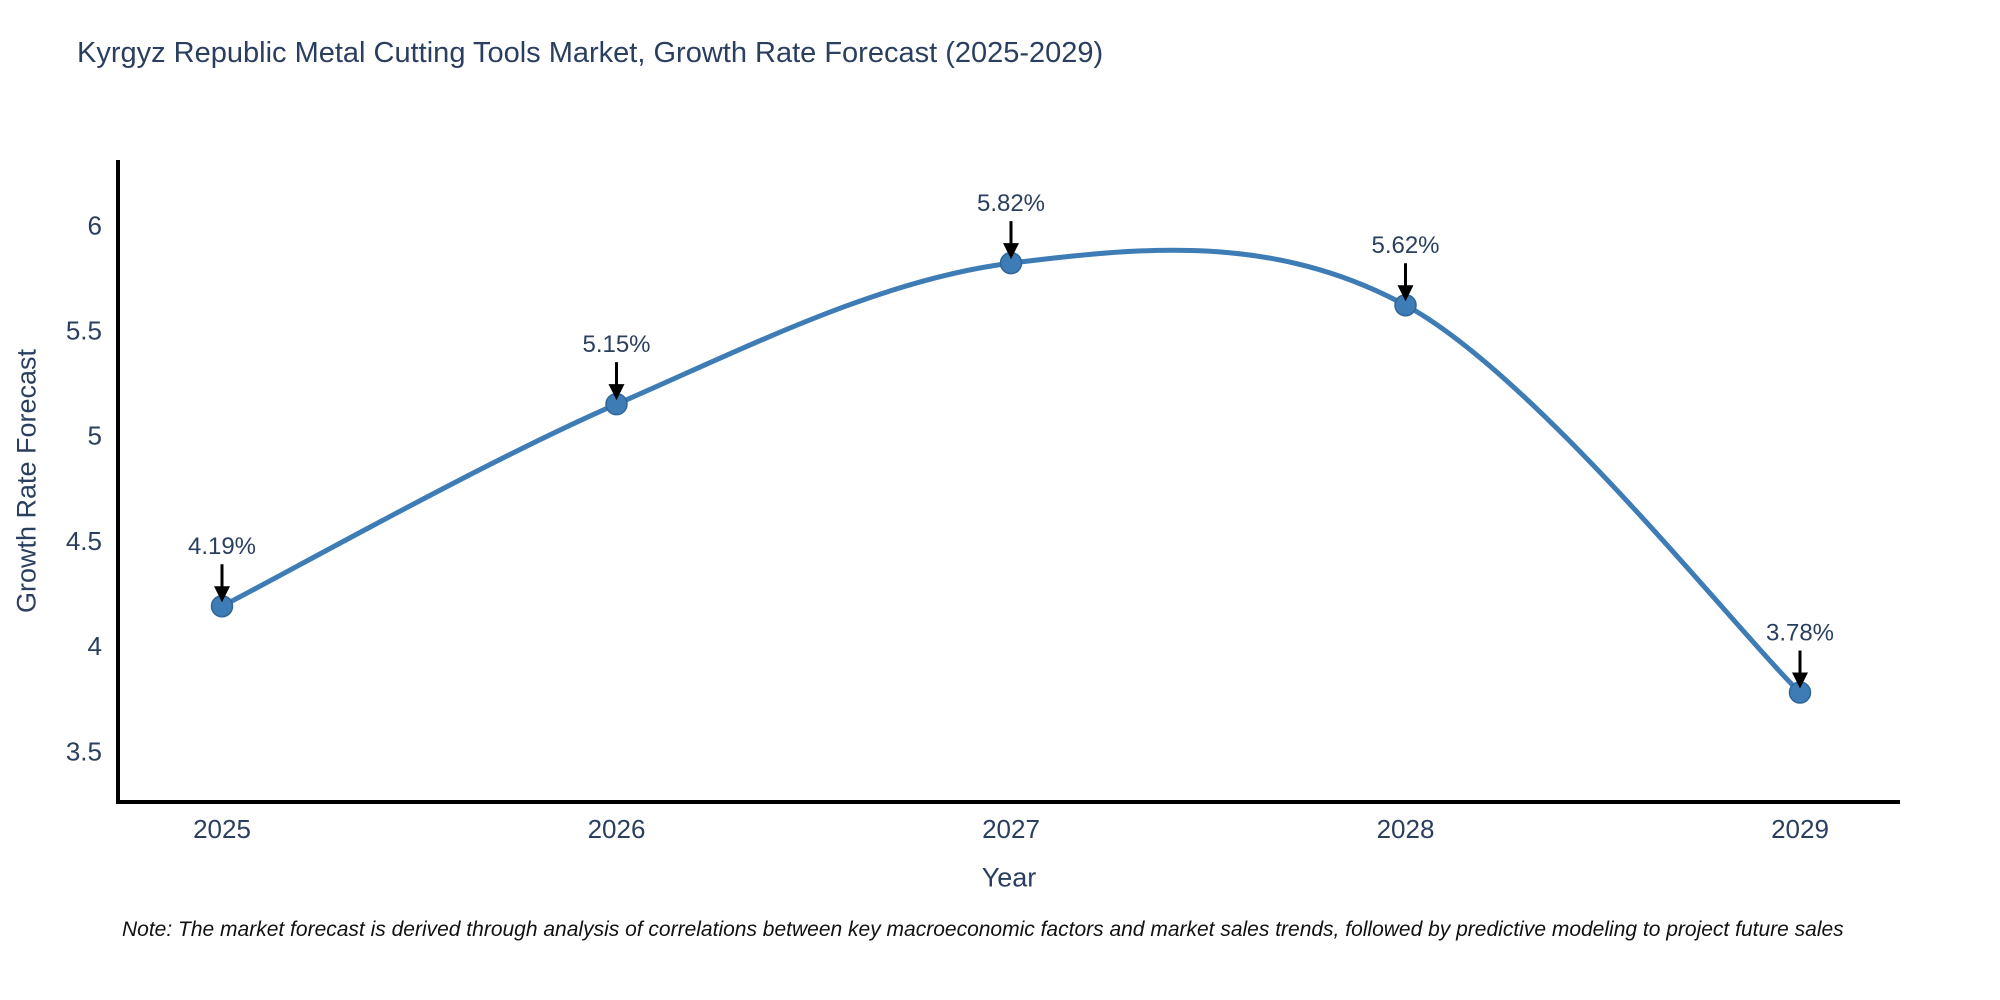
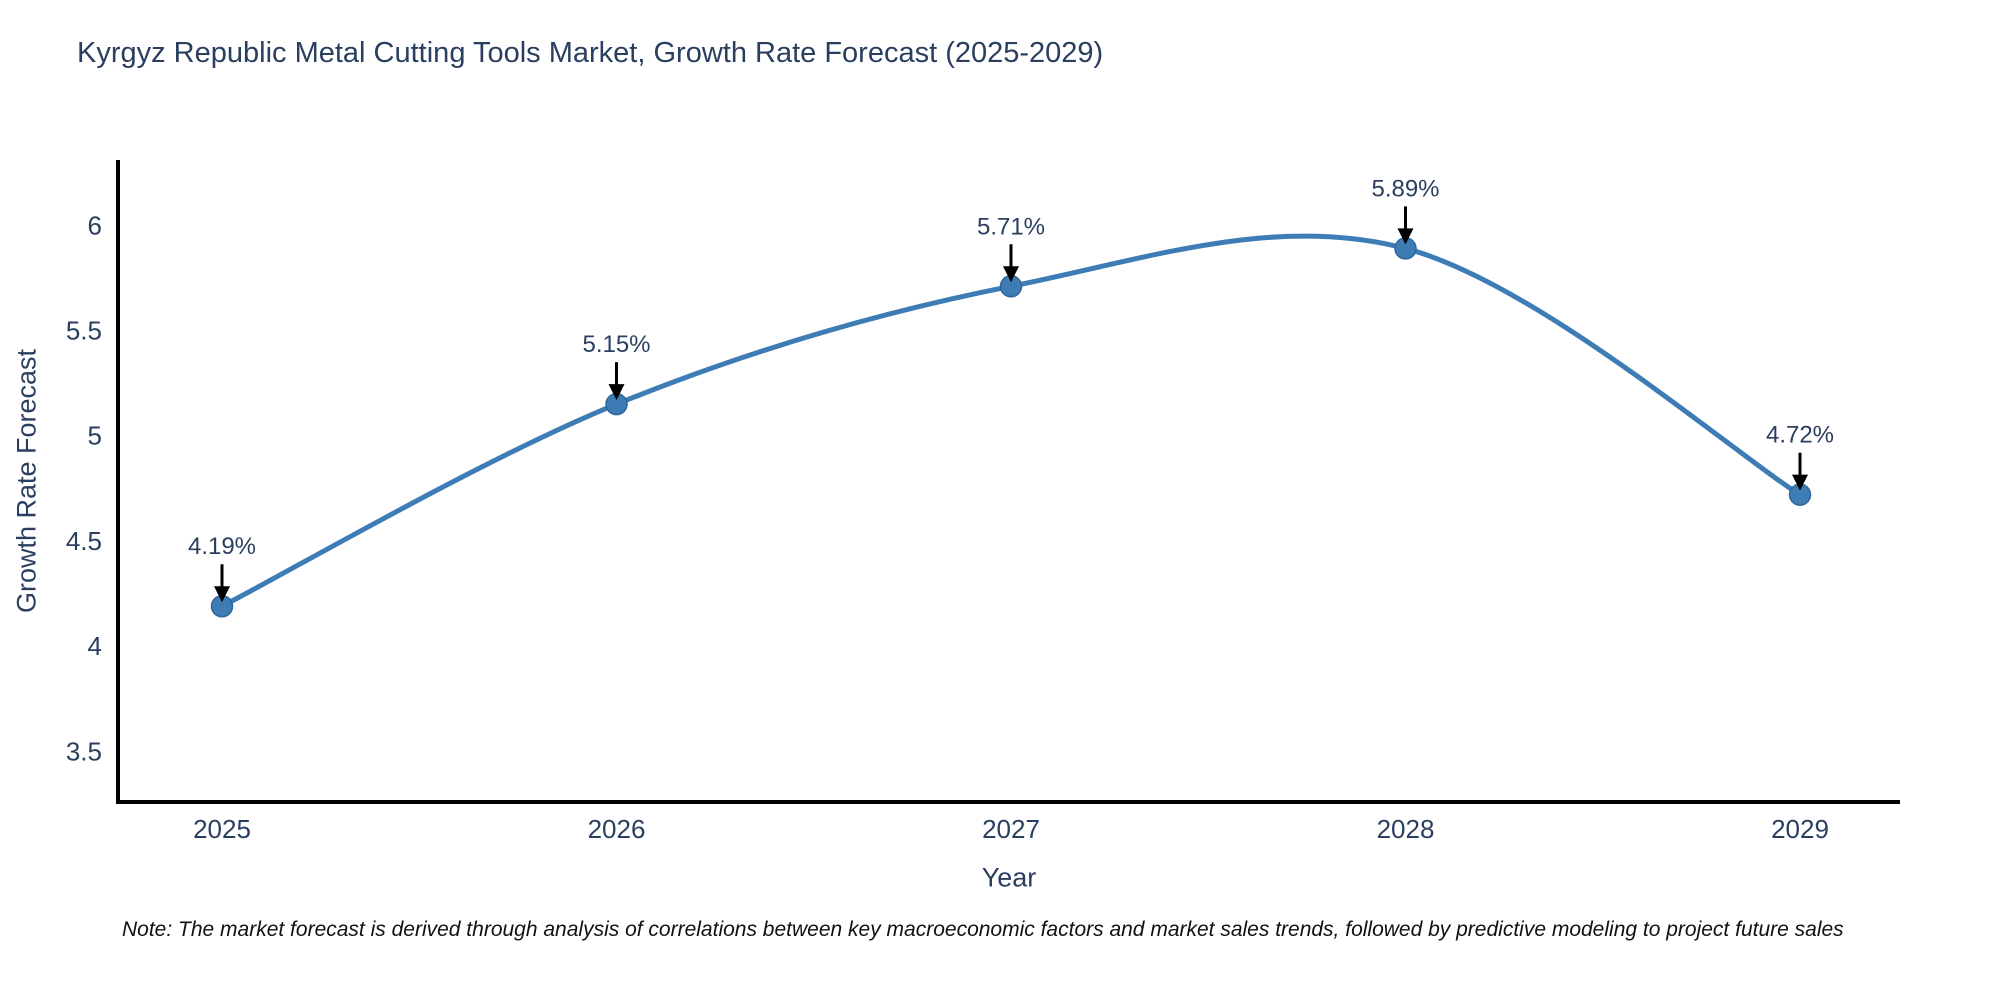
2027: 5.82% -> 5.71%
2028: 5.62% -> 5.89%
2029: 3.78% -> 4.72%
